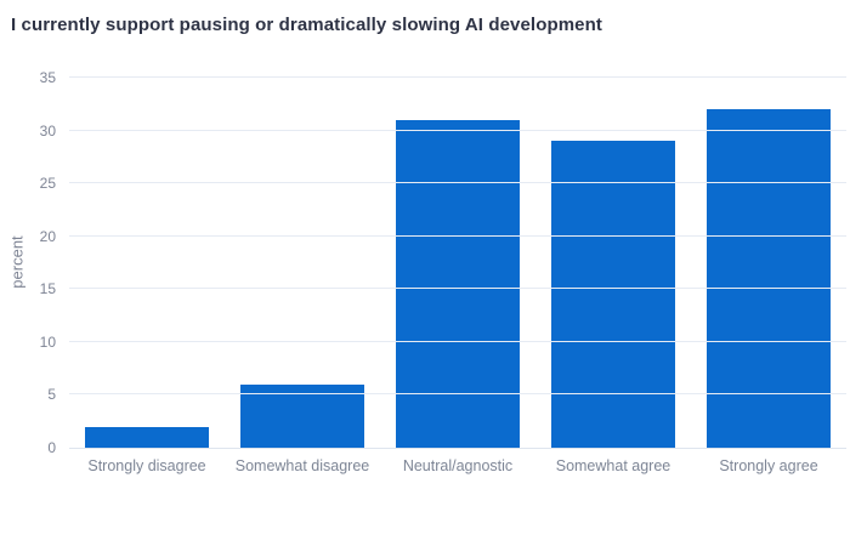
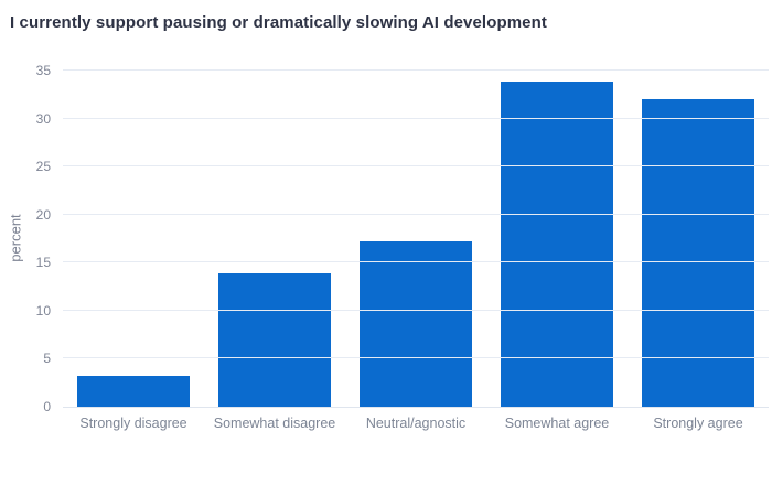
Strongly disagree: 2 -> 3
Somewhat disagree: 6 -> 14
Neutral/agnostic: 31 -> 17
Somewhat agree: 29 -> 34
